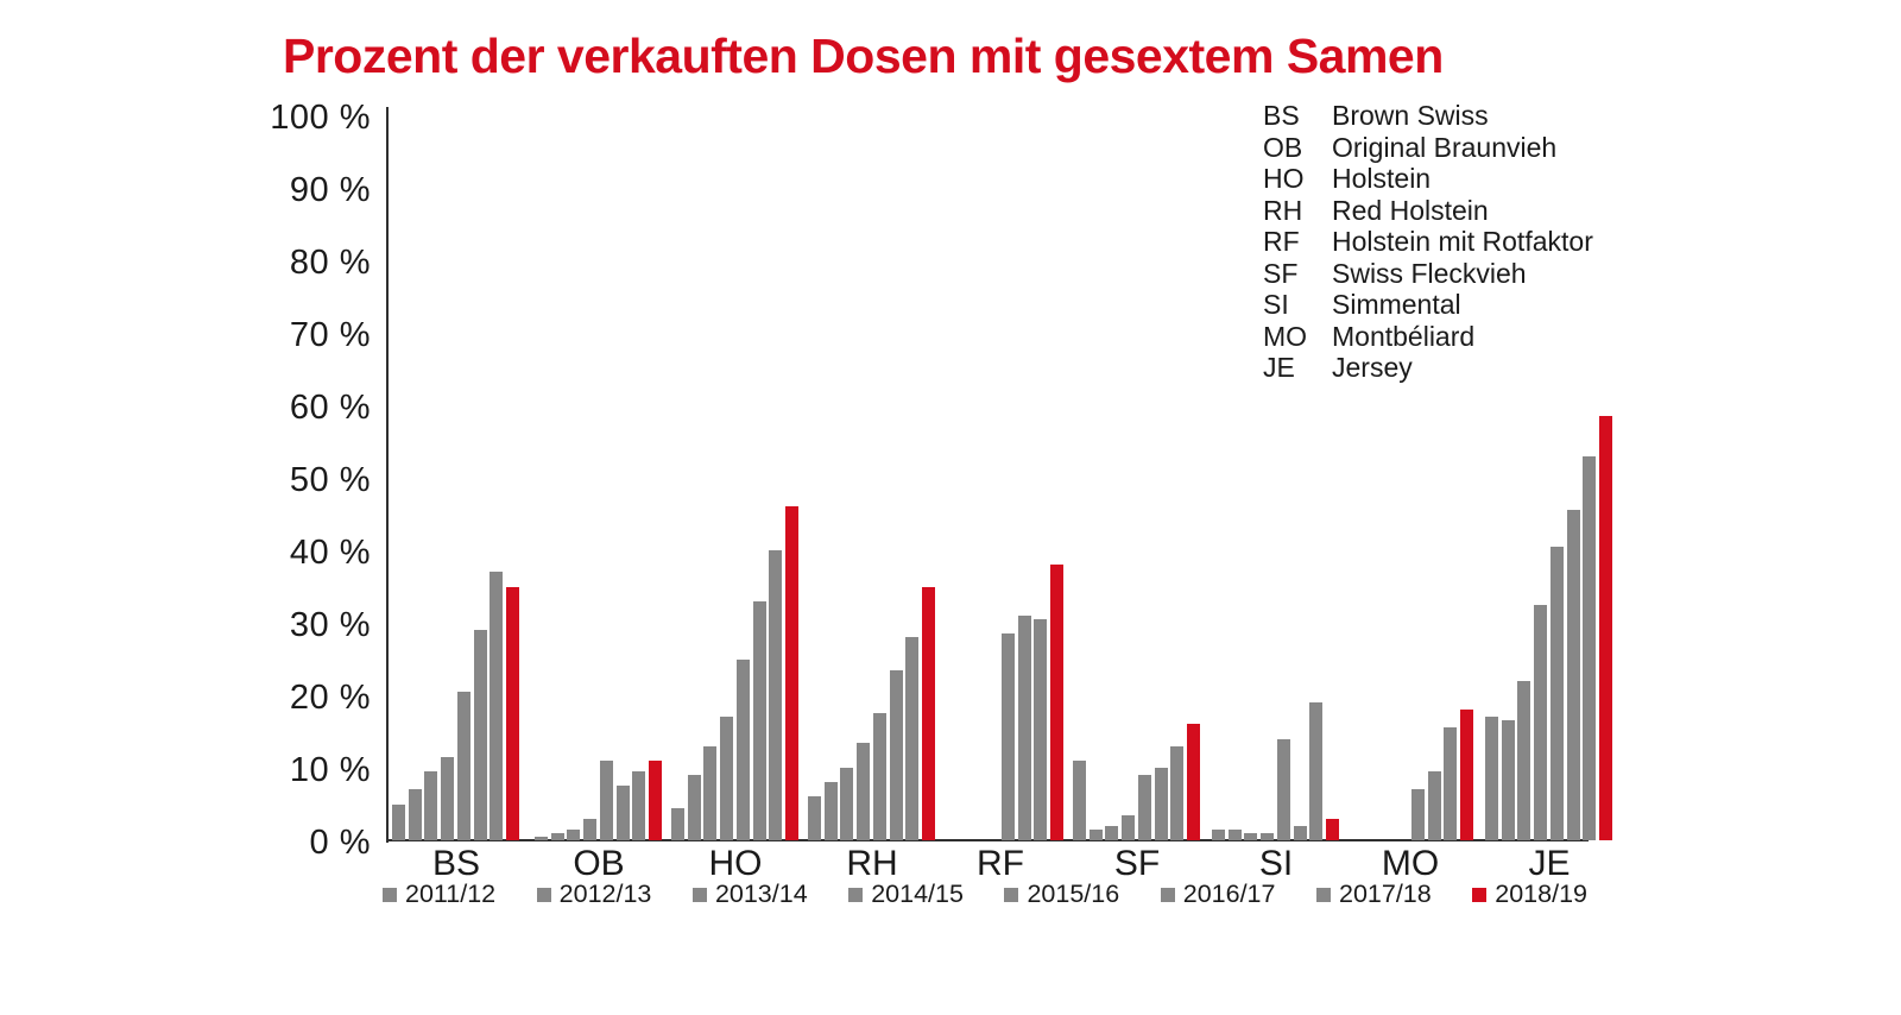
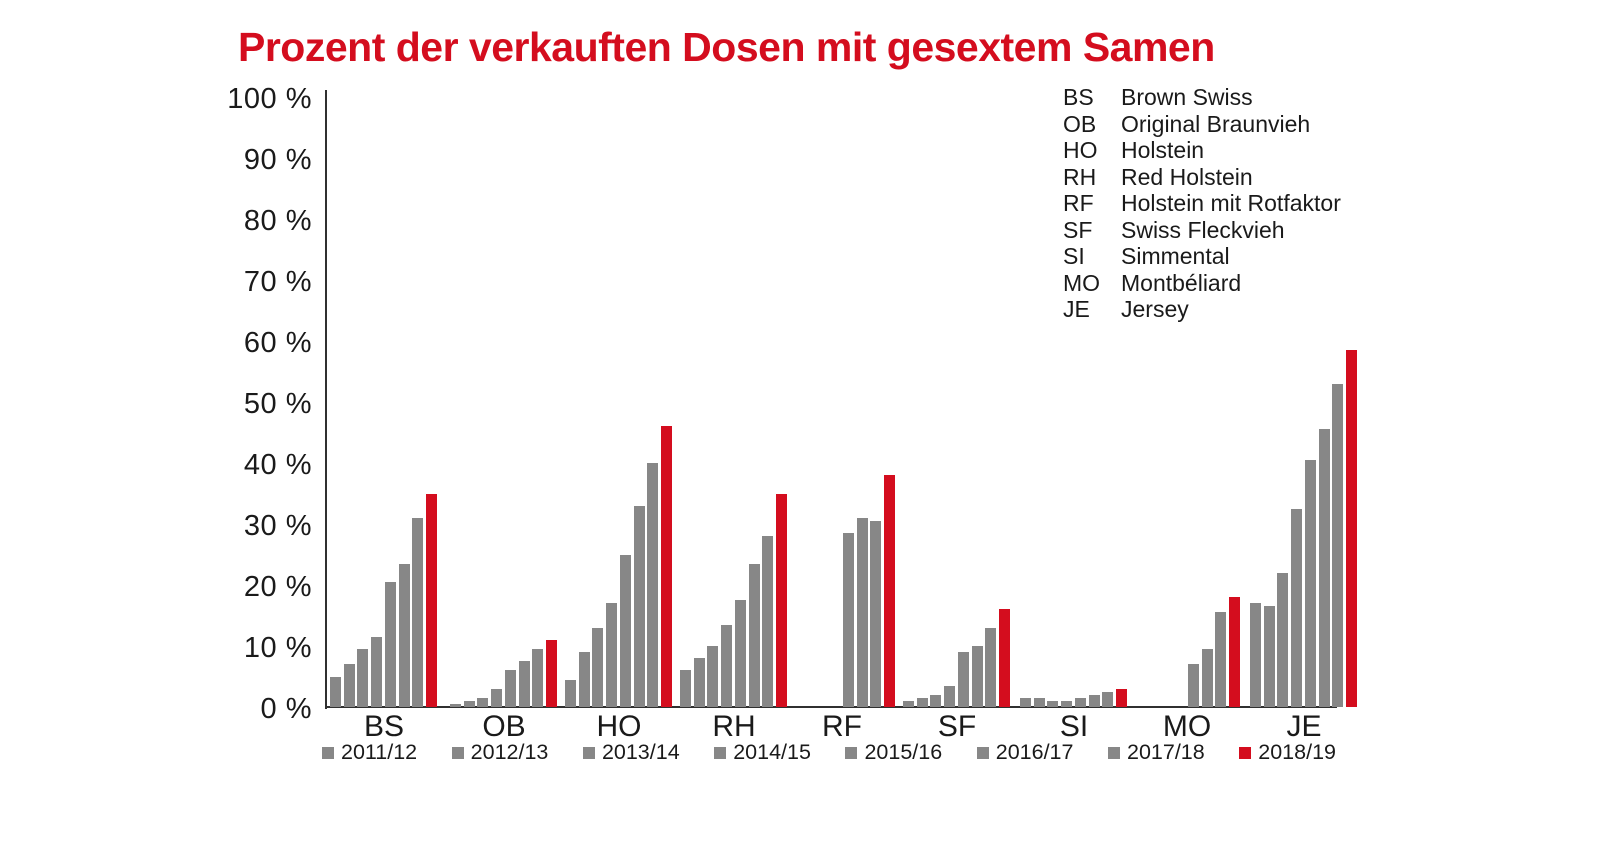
2016/17/BS: 29% -> 24%
2017/18/BS: 37% -> 31%
2015/16/OB: 11% -> 6%
2011/12/SF: 11% -> 1%
2015/16/SI: 14% -> 2%
2017/18/SI: 19% -> 2%
